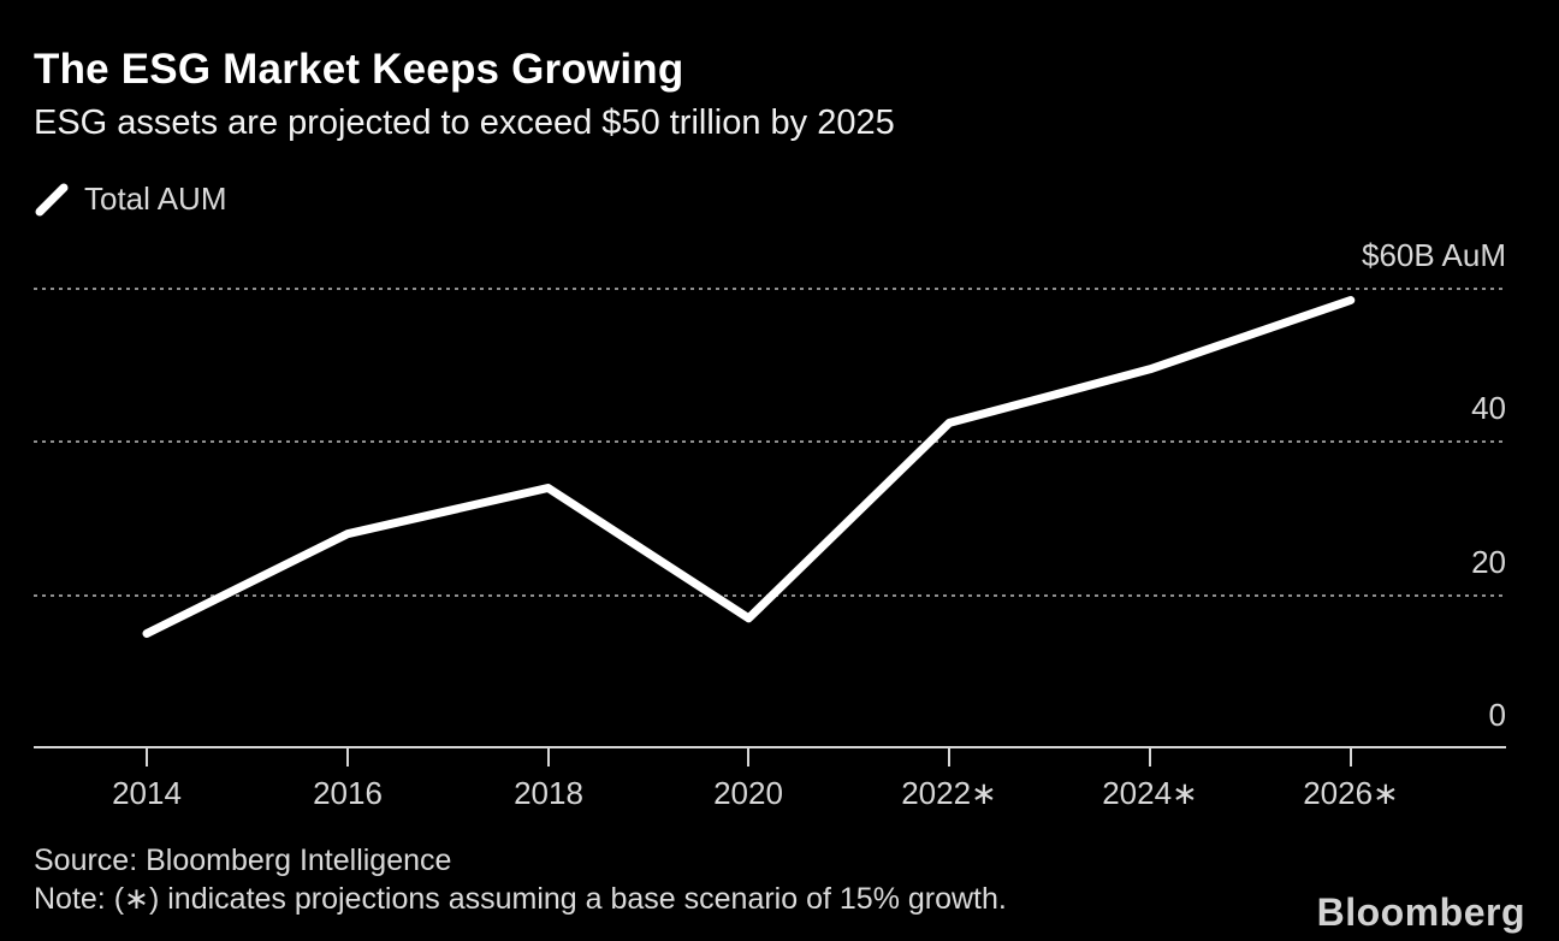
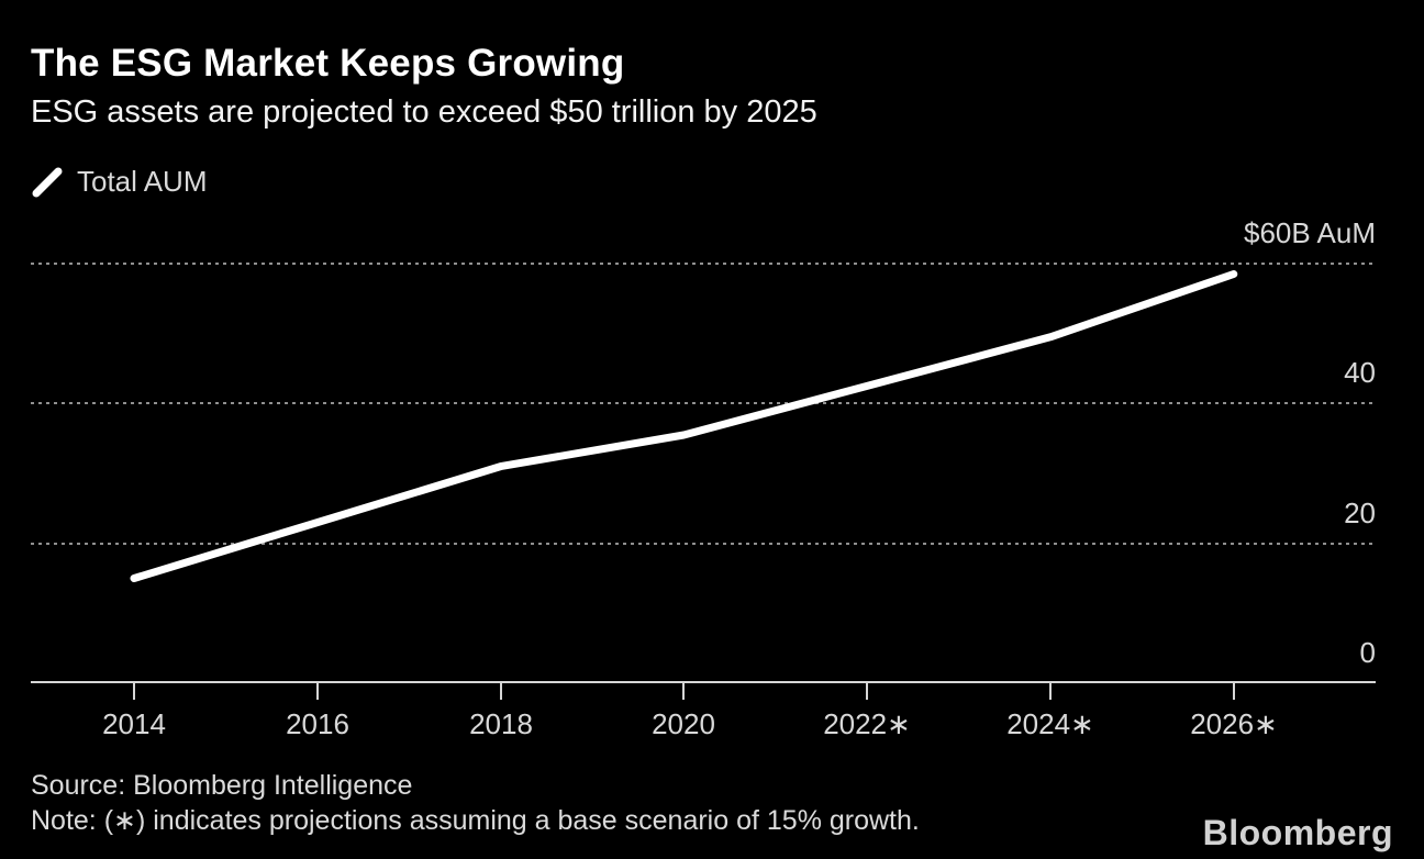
2016: 28 -> 23
2018: 34 -> 31
2020: 17 -> 36
